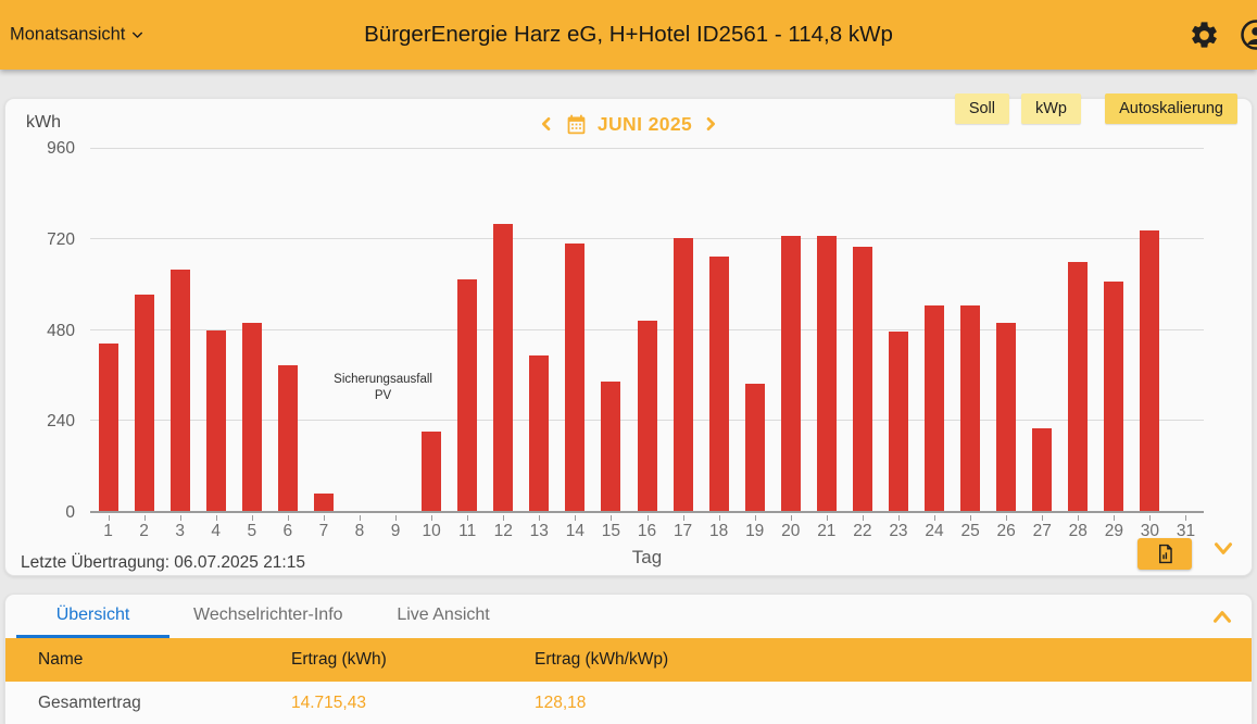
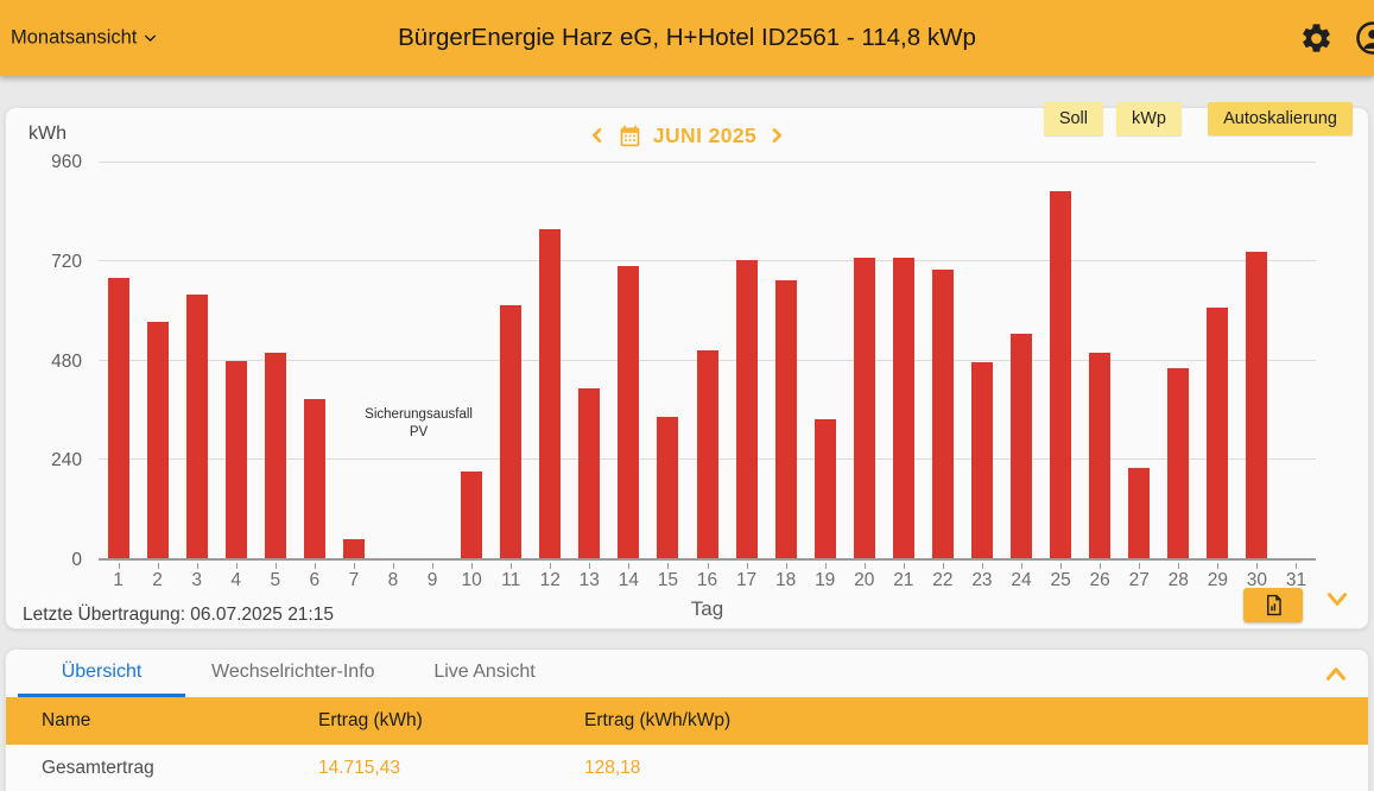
1: 440 -> 680
12: 760 -> 800
25: 540 -> 890
28: 660 -> 460
